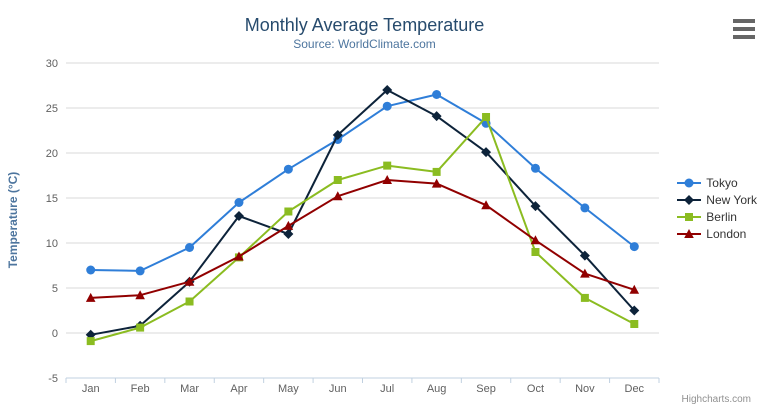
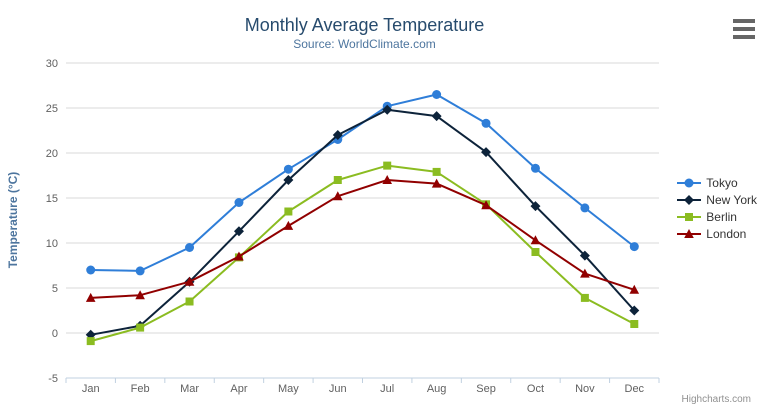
New York/Apr: 13 -> 11
New York/May: 11 -> 17
New York/Jul: 27 -> 25
Berlin/Sep: 24 -> 14
